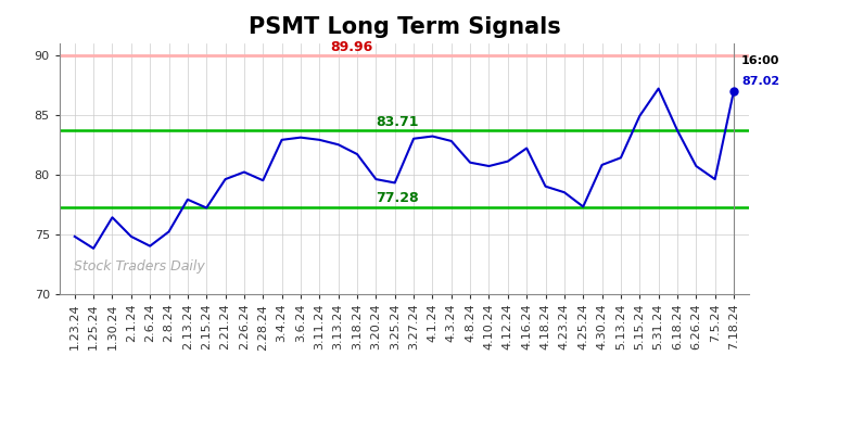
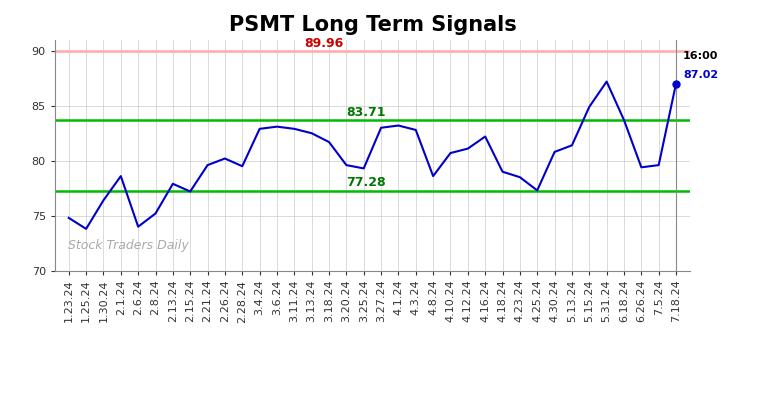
2.1.24: 74.8 -> 78.6
4.8.24: 81.0 -> 78.6
6.26.24: 80.7 -> 79.4
